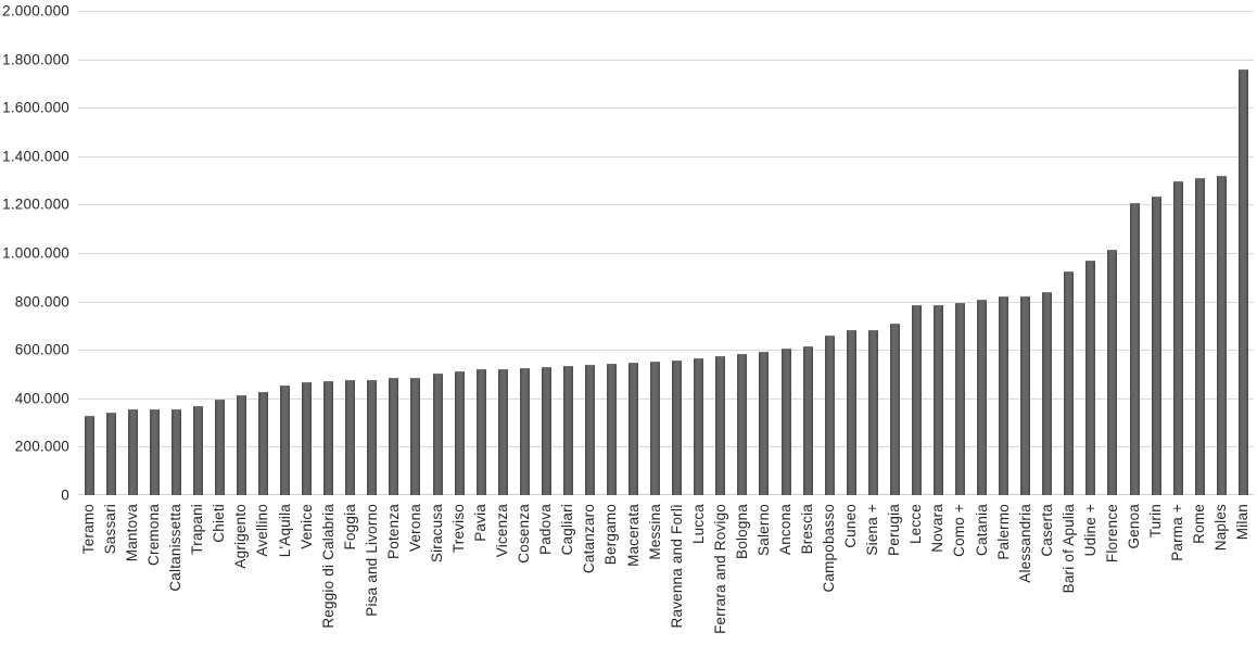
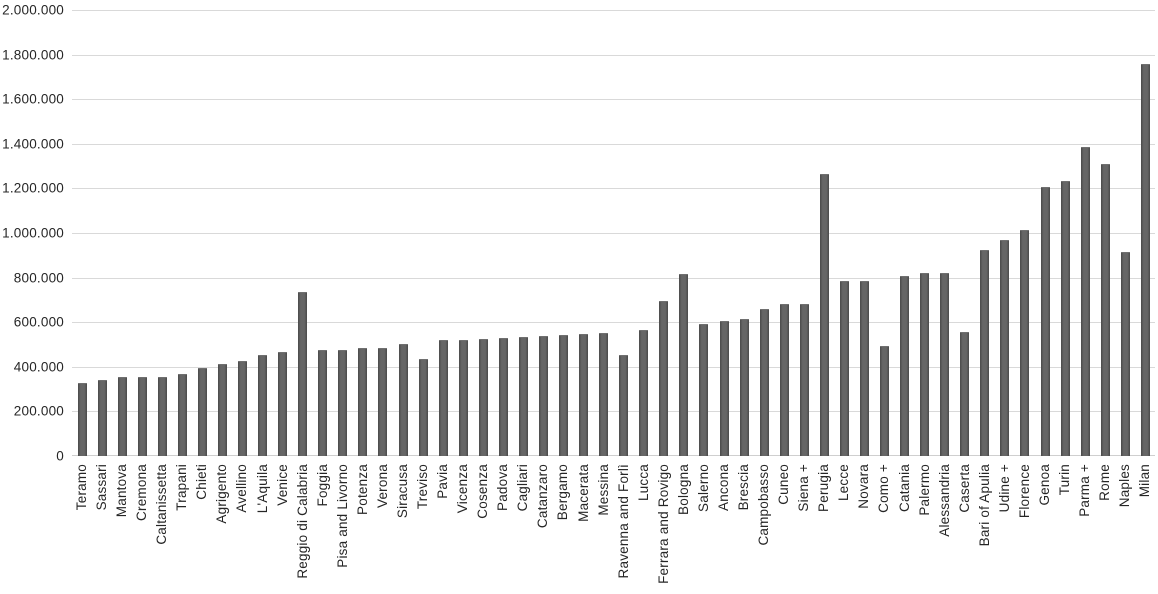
Reggio di Calabria: 460000 -> 730000
Treviso: 510000 -> 430000
Ravenna and Forlì: 550000 -> 450000
Ferrara and Rovigo: 570000 -> 690000
Bologna: 580000 -> 810000
Perugia: 710000 -> 1260000
Como +: 790000 -> 490000
Caserta: 830000 -> 550000
Parma +: 1290000 -> 1380000
Naples: 1320000 -> 910000
